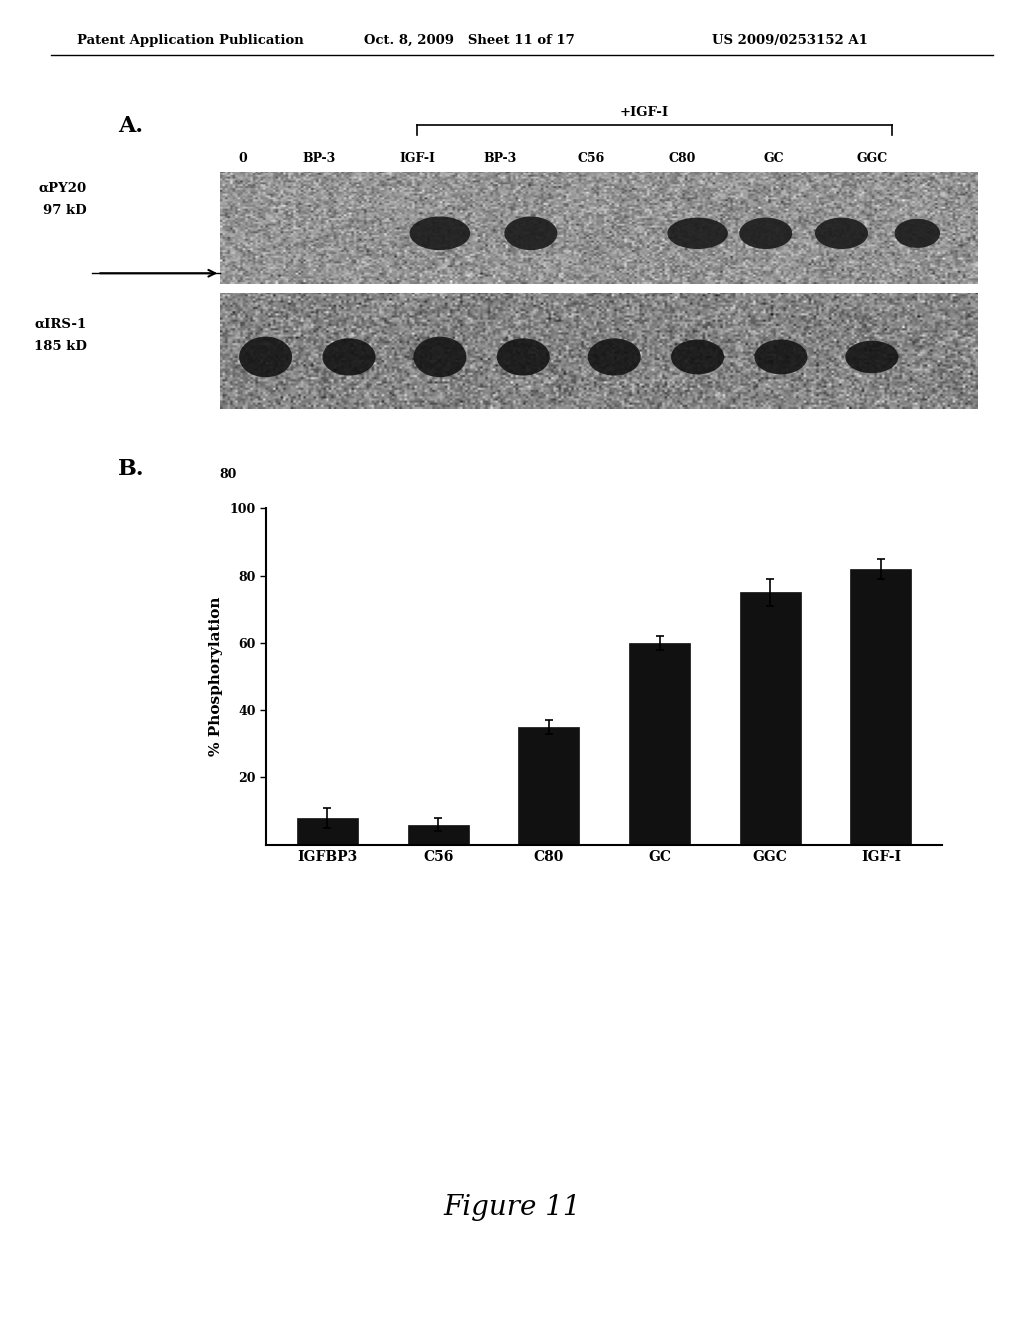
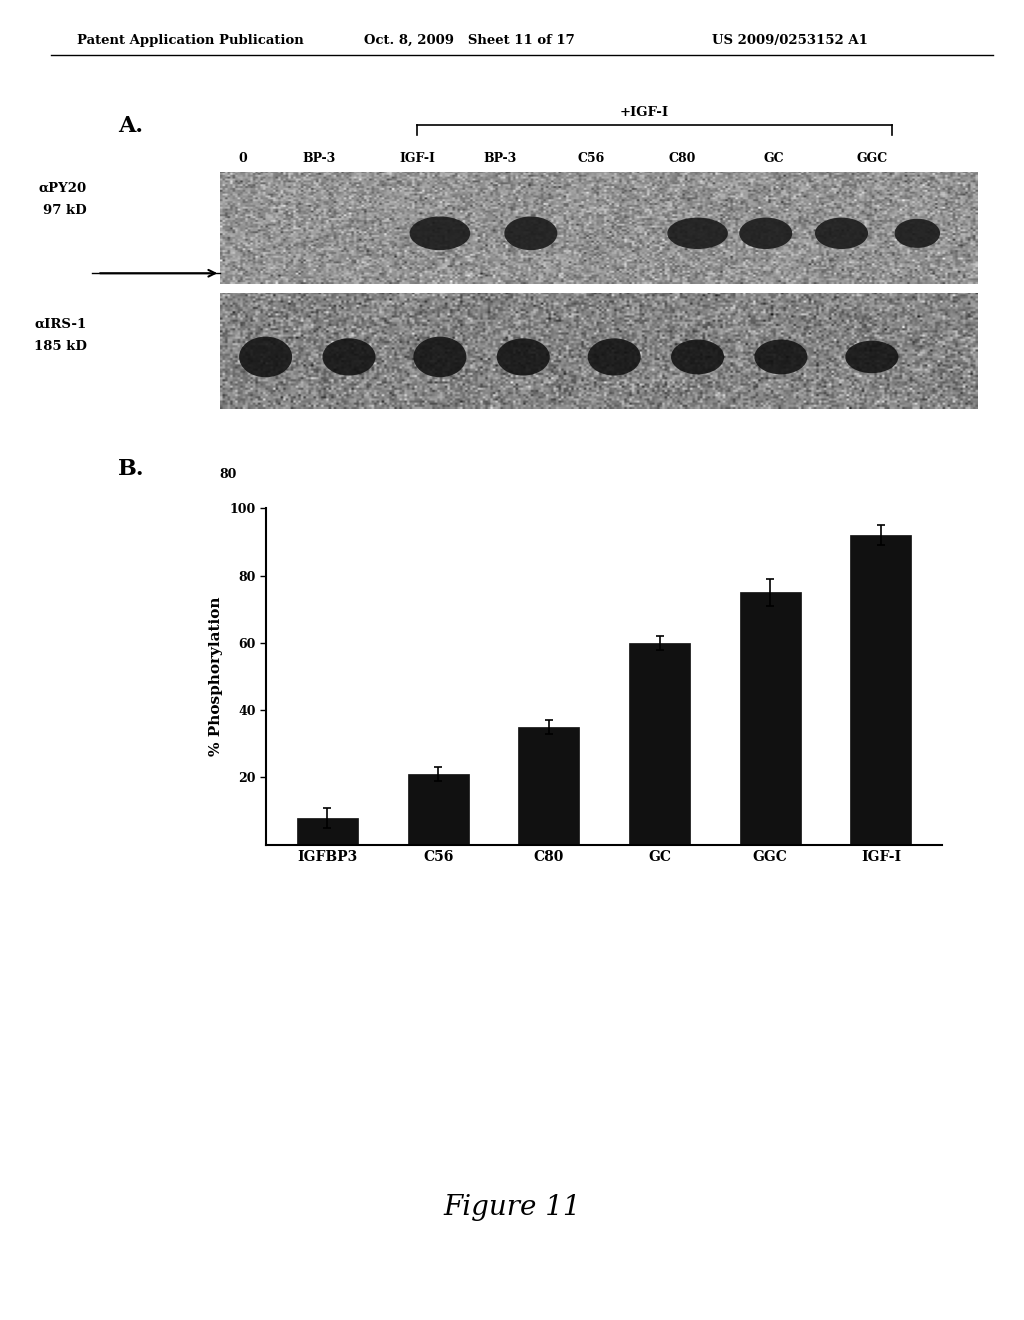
C56: 6 -> 21
IGF-I: 82 -> 92
